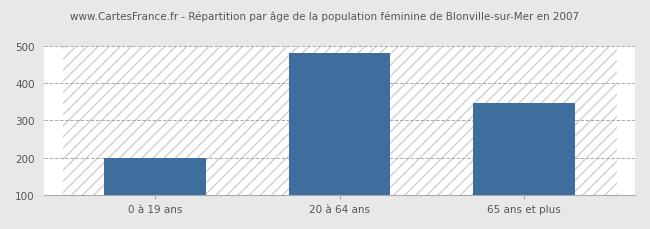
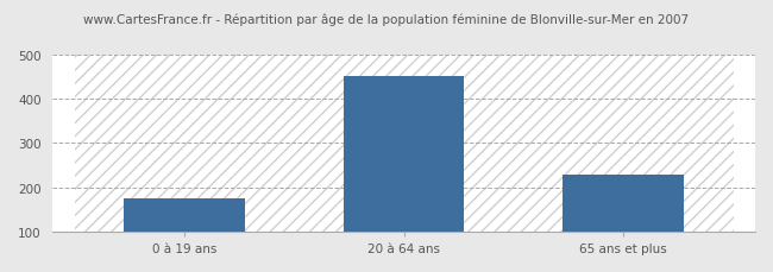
0 à 19 ans: 200 -> 174
20 à 64 ans: 480 -> 452
65 ans et plus: 345 -> 228
